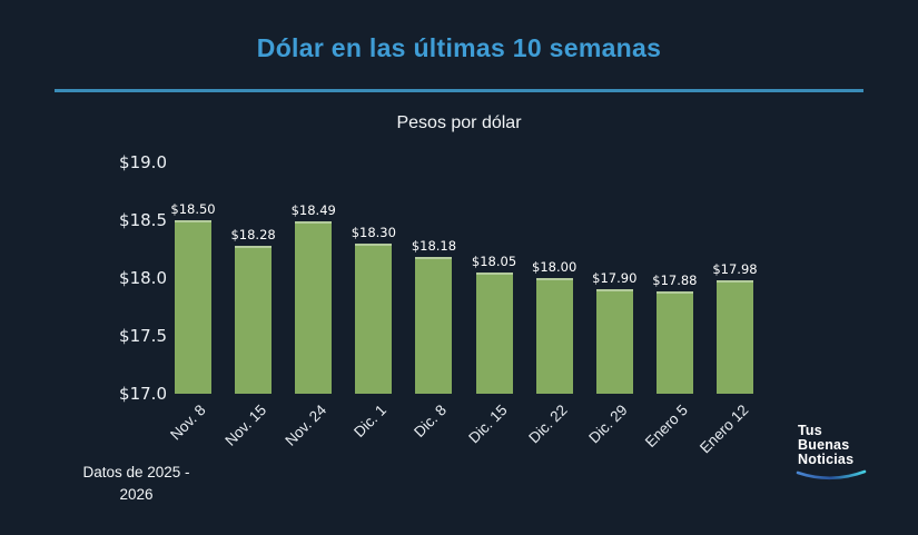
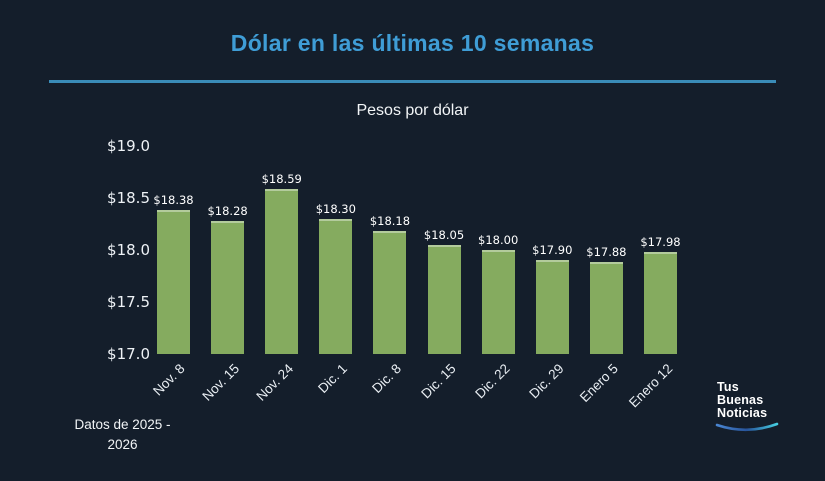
Nov. 8: $18.50 -> $18.38
Nov. 24: $18.49 -> $18.59
